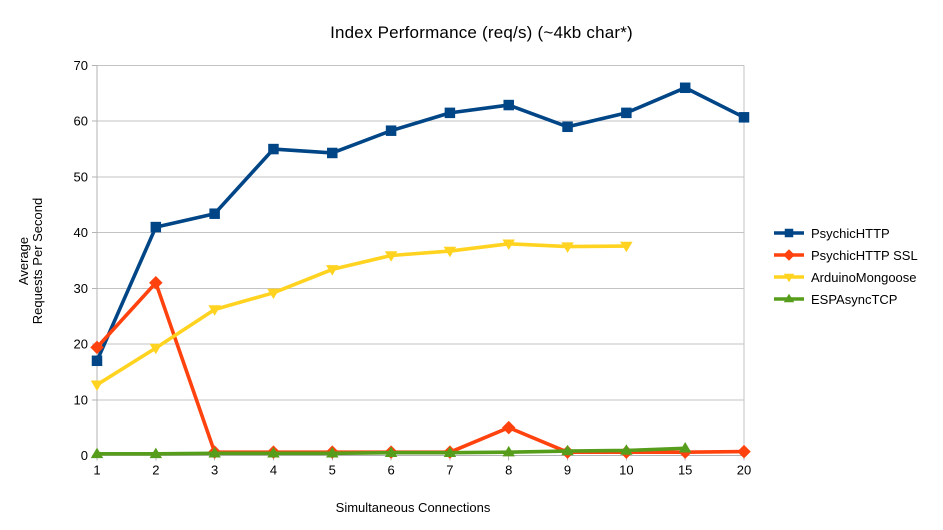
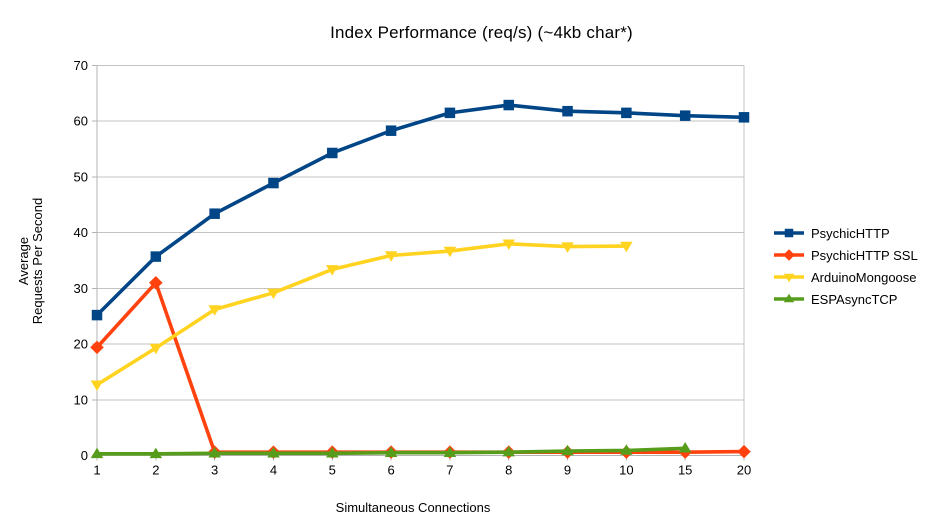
PsychicHTTP/1: 17 -> 25
PsychicHTTP/2: 41 -> 36
PsychicHTTP/4: 55 -> 49
PsychicHTTP SSL/8: 5 -> 1
PsychicHTTP/9: 59 -> 62
PsychicHTTP/15: 66 -> 61
